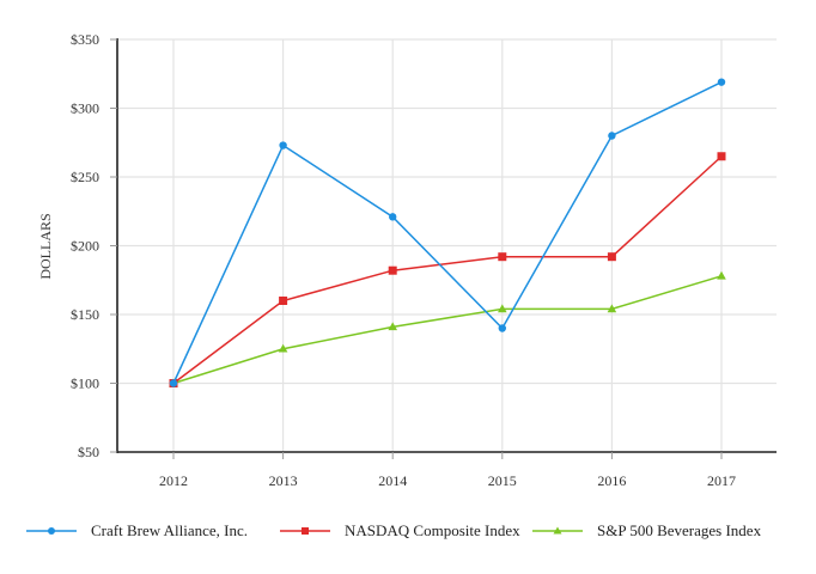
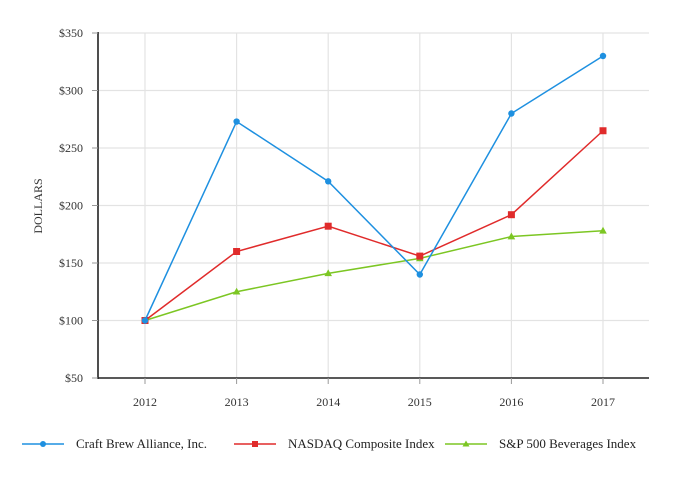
NASDAQ Composite Index/2015: $192 -> $156
S&P 500 Beverages Index/2016: $154 -> $173
Craft Brew Alliance, Inc./2017: $319 -> $330
